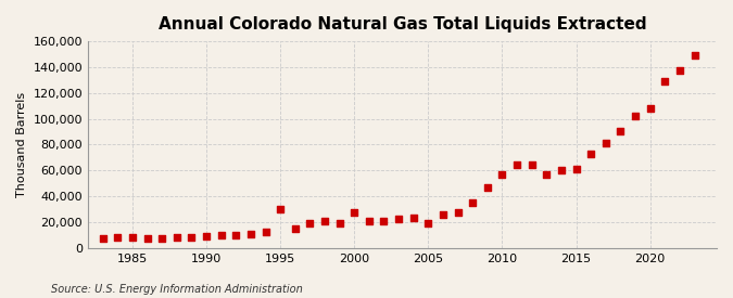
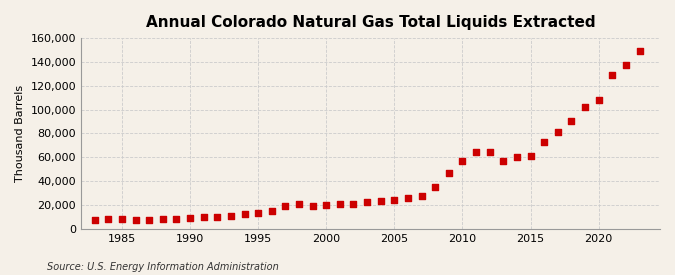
1995: 30,000 -> 13,000
2000: 27,000 -> 20,000
2005: 19,000 -> 24,000
